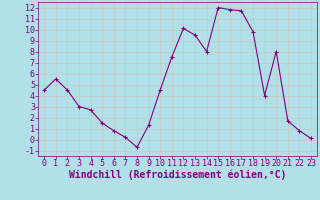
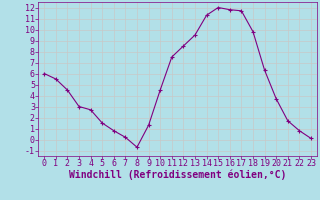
0: 4.5 -> 6.0
12: 10.1 -> 8.5
14: 8.0 -> 11.3
19: 4.0 -> 6.3
20: 8.0 -> 3.7
